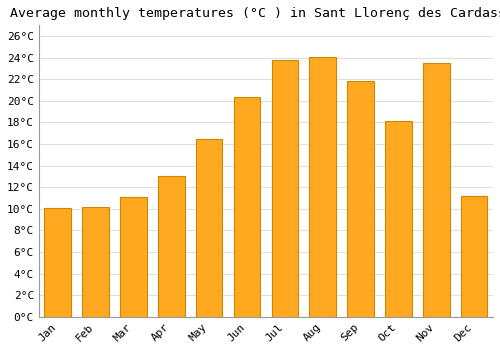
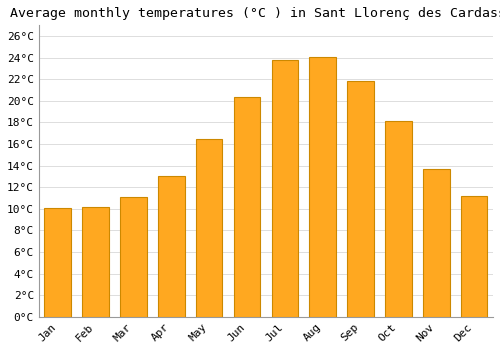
Nov: 23.5°C -> 13.7°C
